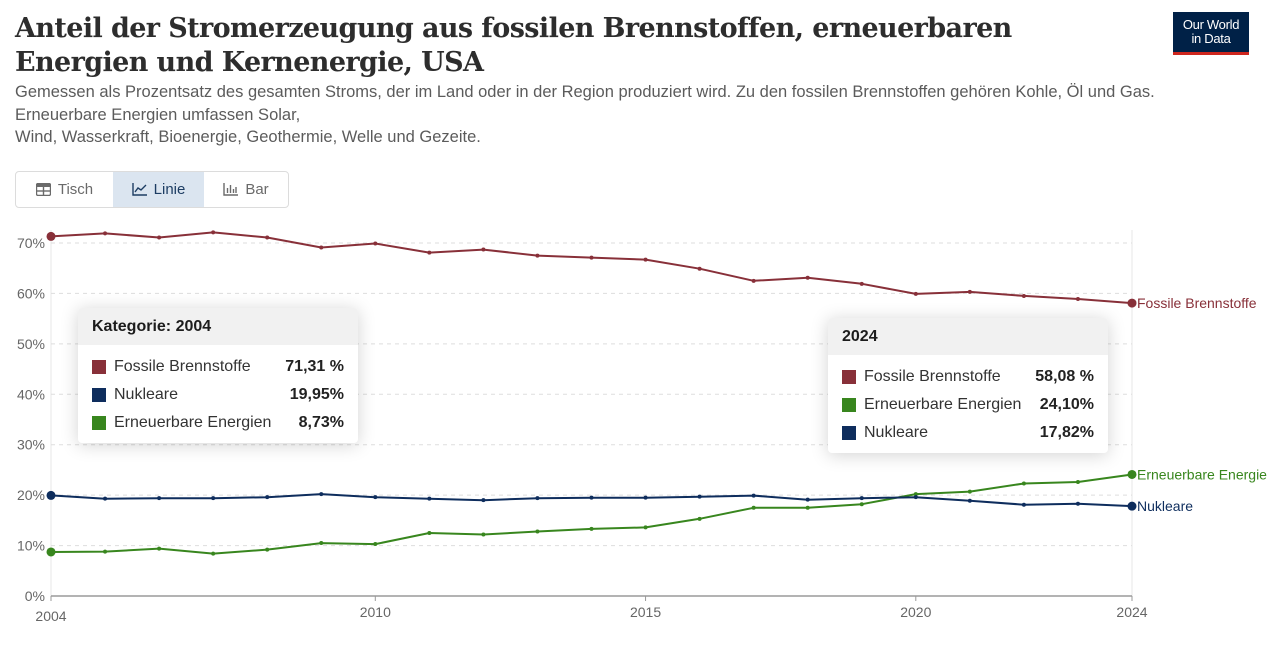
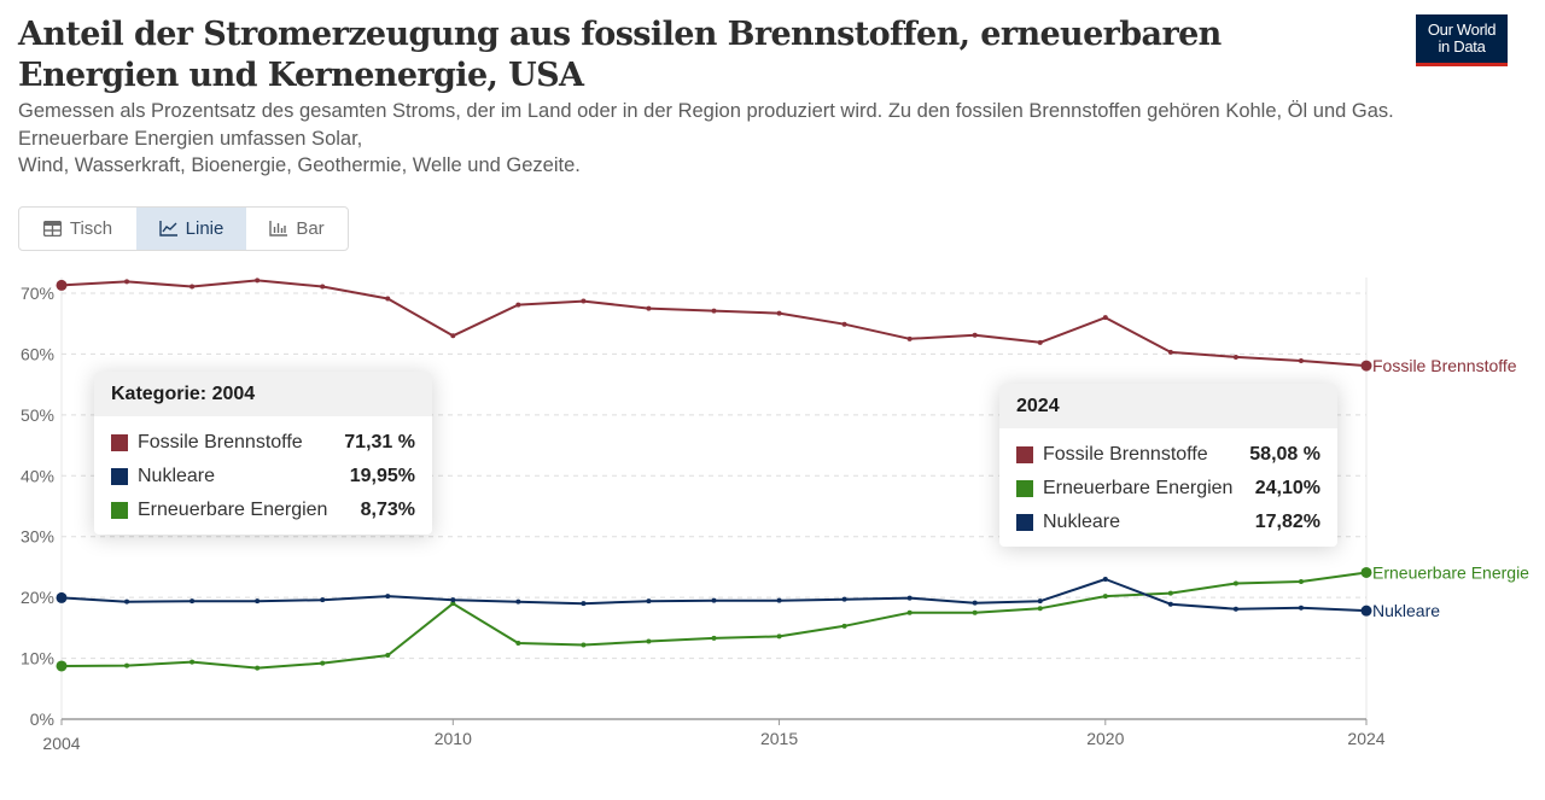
Fossile Brennstoffe/2010: 70% -> 63%
Erneuerbare Energien/2010: 10% -> 19%
Fossile Brennstoffe/2020: 60% -> 66%
Nukleare/2020: 20% -> 23%
